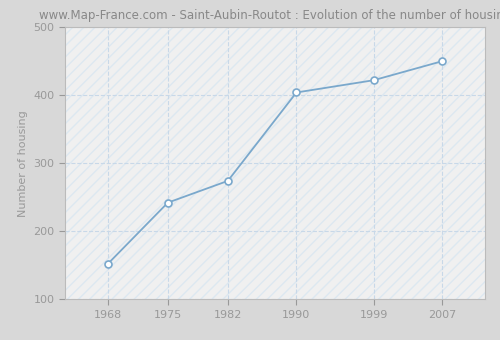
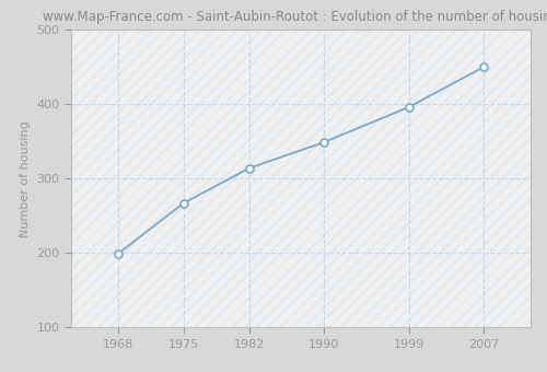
1968: 152 -> 199
1975: 242 -> 267
1982: 274 -> 314
1990: 404 -> 349
1999: 422 -> 396
